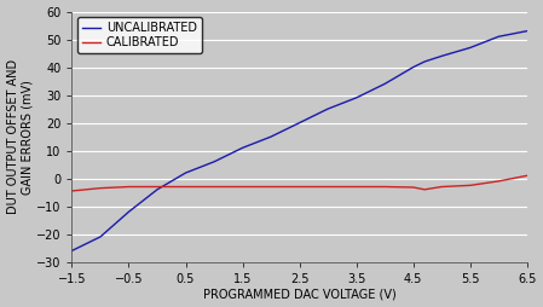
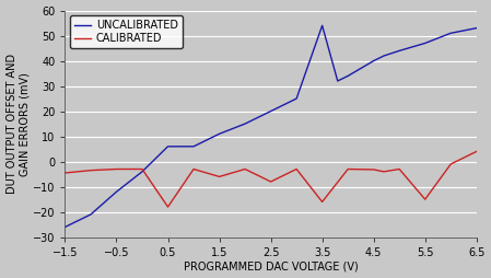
UNCALIBRATED/0.5: 2 -> 6
CALIBRATED/0.5: -3.0 -> -18.0
CALIBRATED/1.5: -3.0 -> -6.0
CALIBRATED/2.5: -3.0 -> -8.0
UNCALIBRATED/3.5: 29 -> 54
CALIBRATED/3.5: -3.0 -> -16.0
CALIBRATED/5.5: -2.5 -> -15.0
CALIBRATED/6.5: 1.0 -> 4.0
